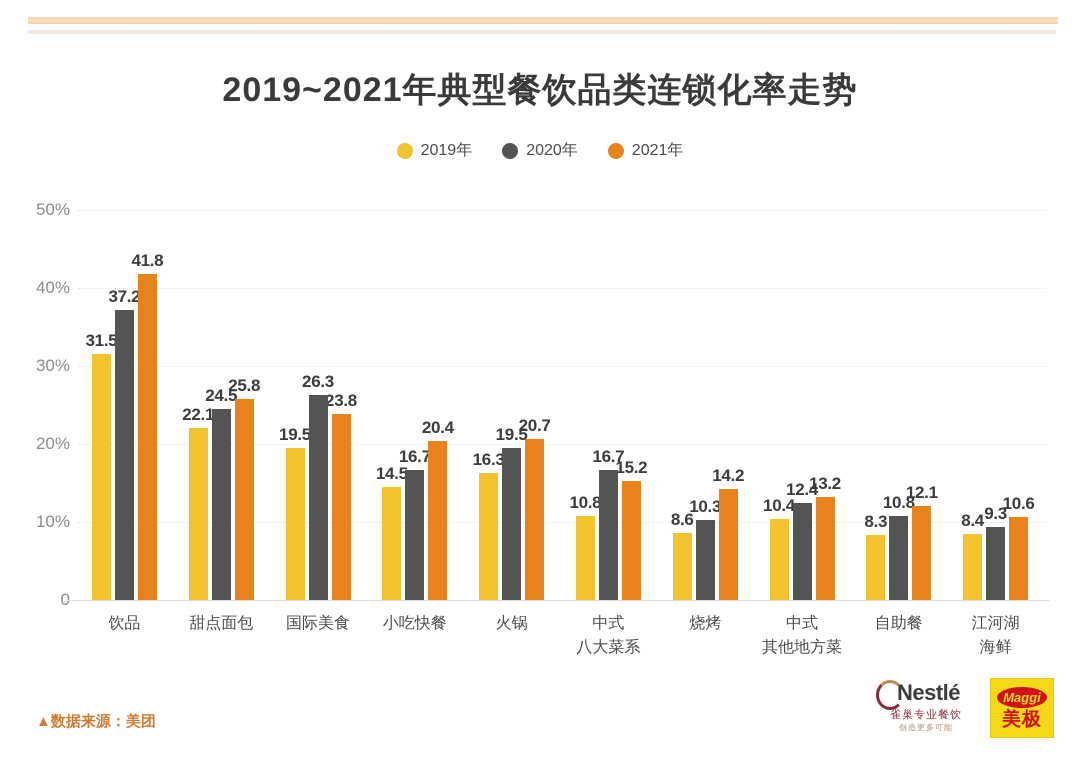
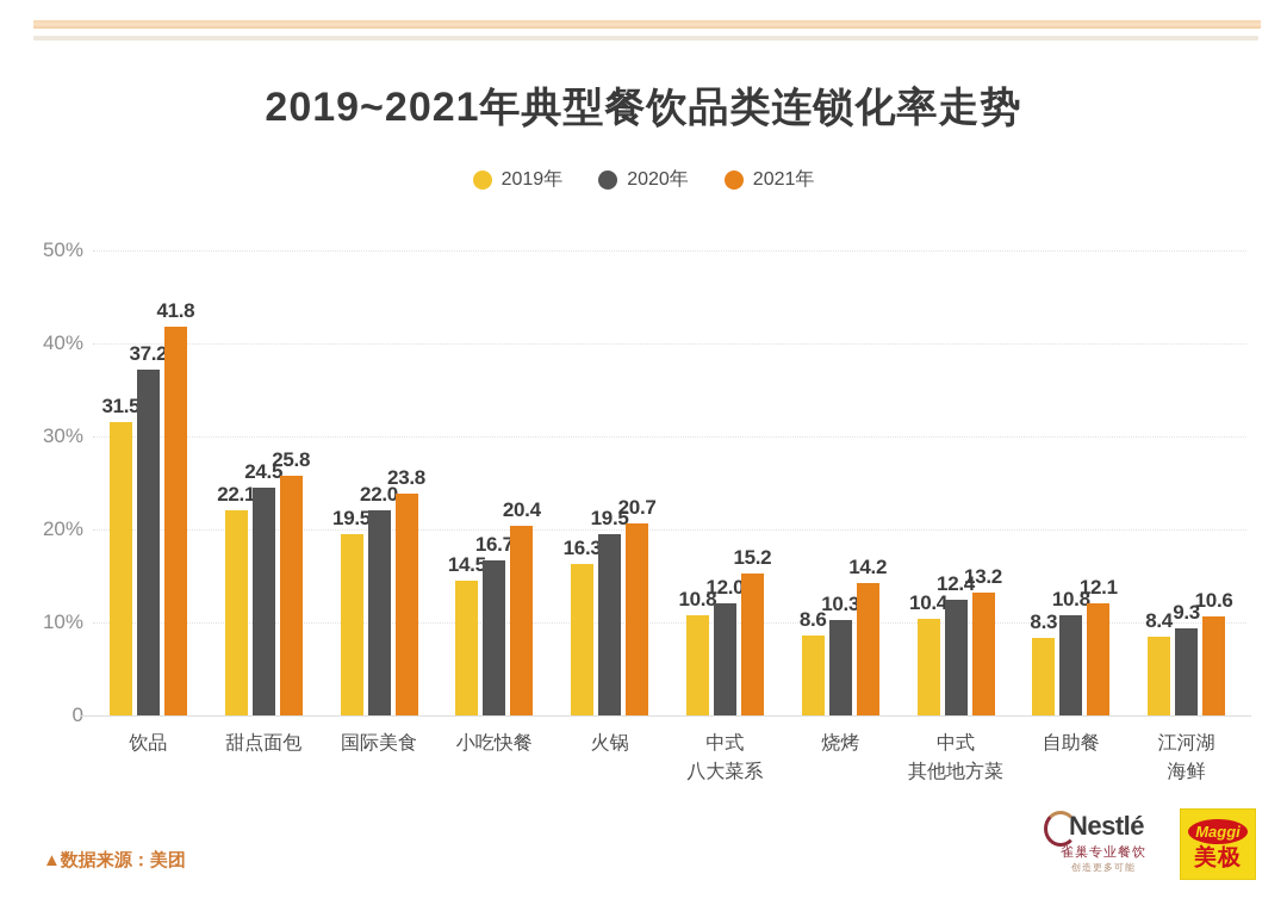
2020年/国际美食: 26.3 -> 22.0
2020年/中式 八大菜系: 16.7 -> 12.0
